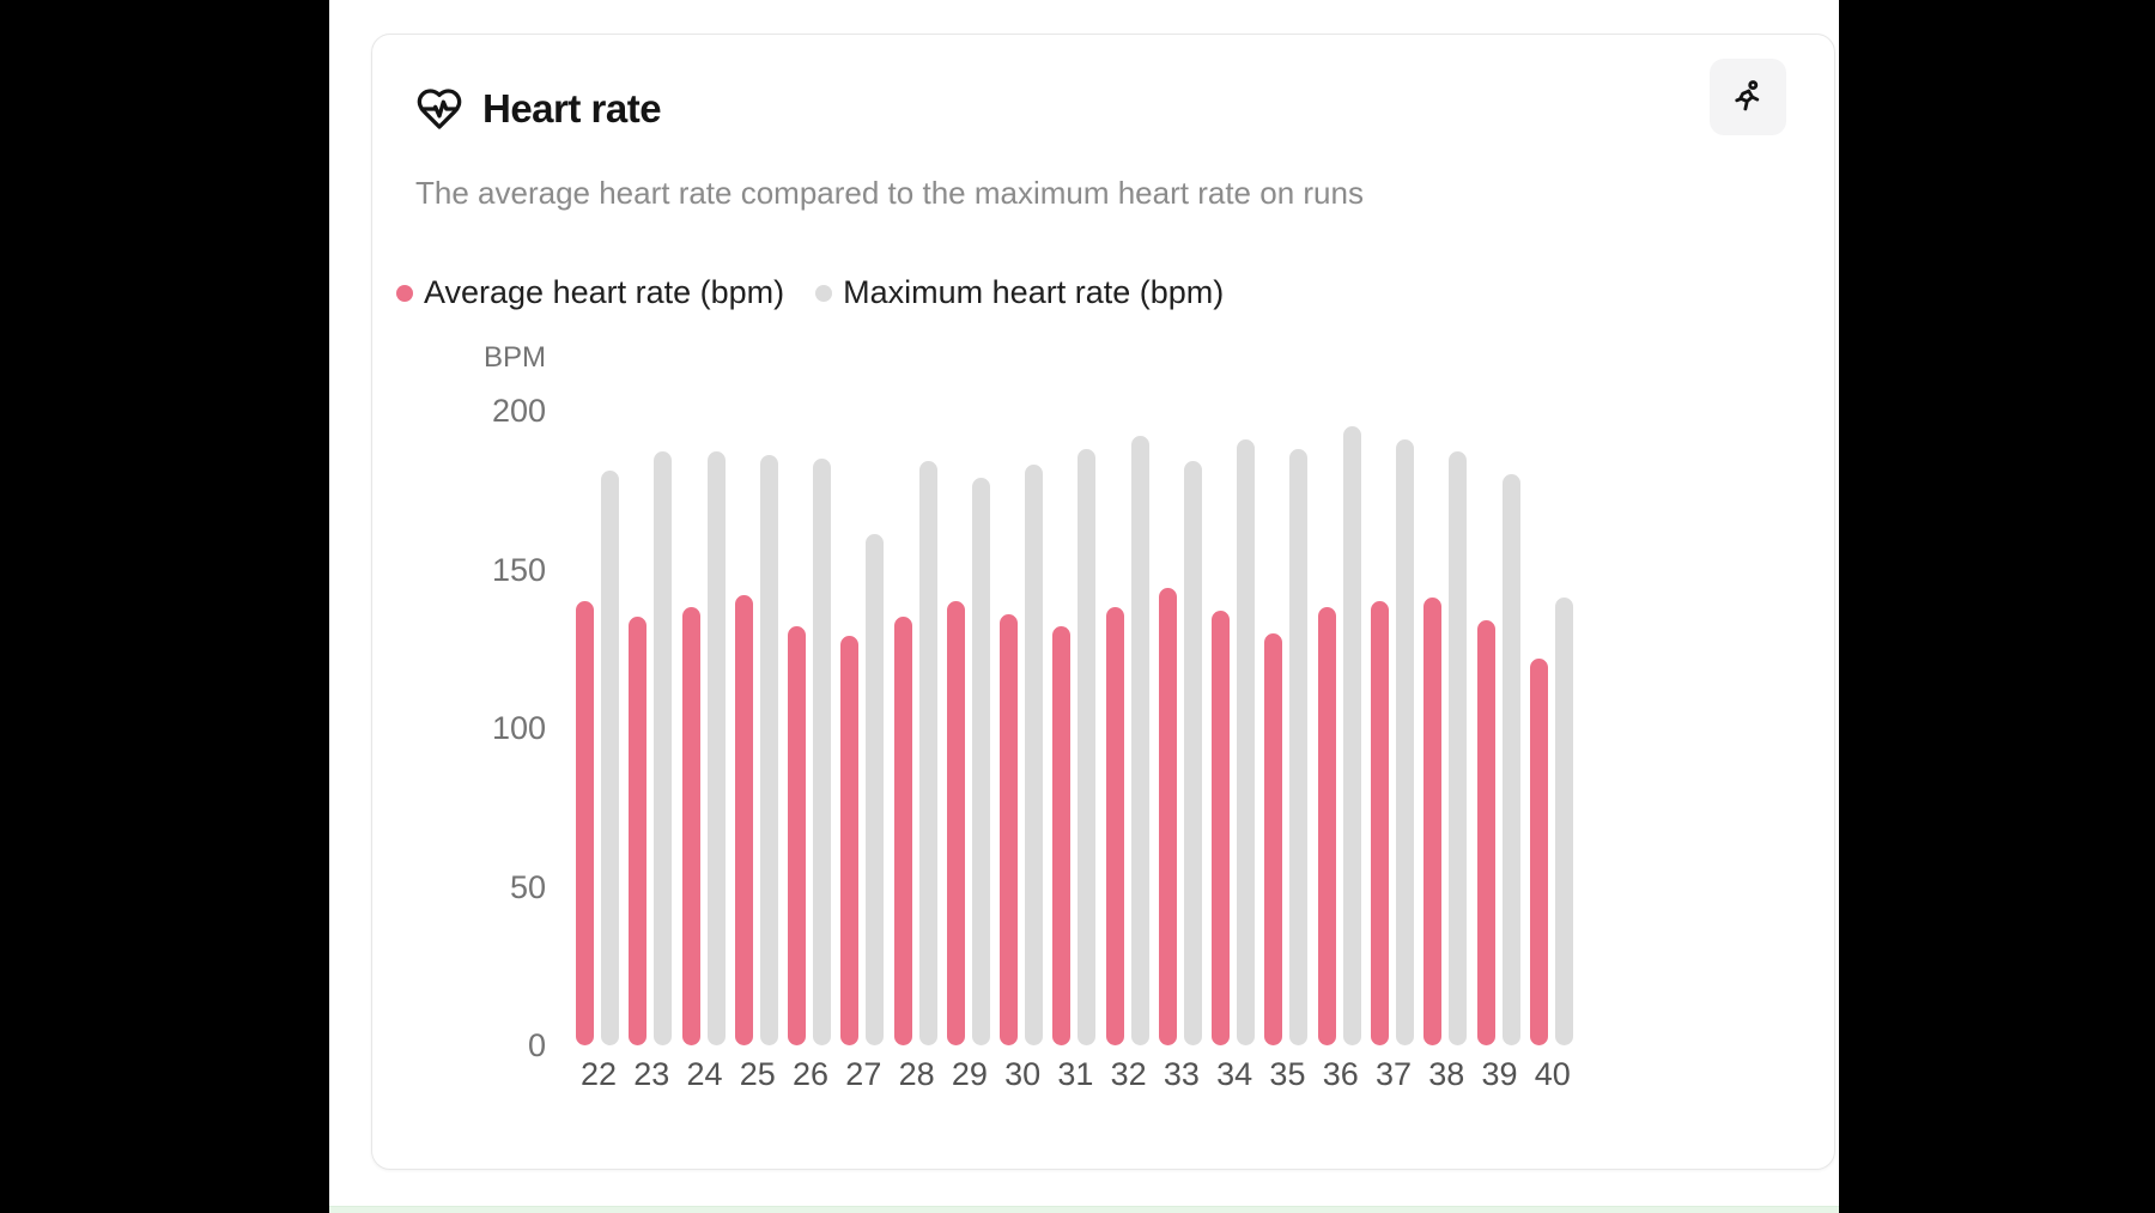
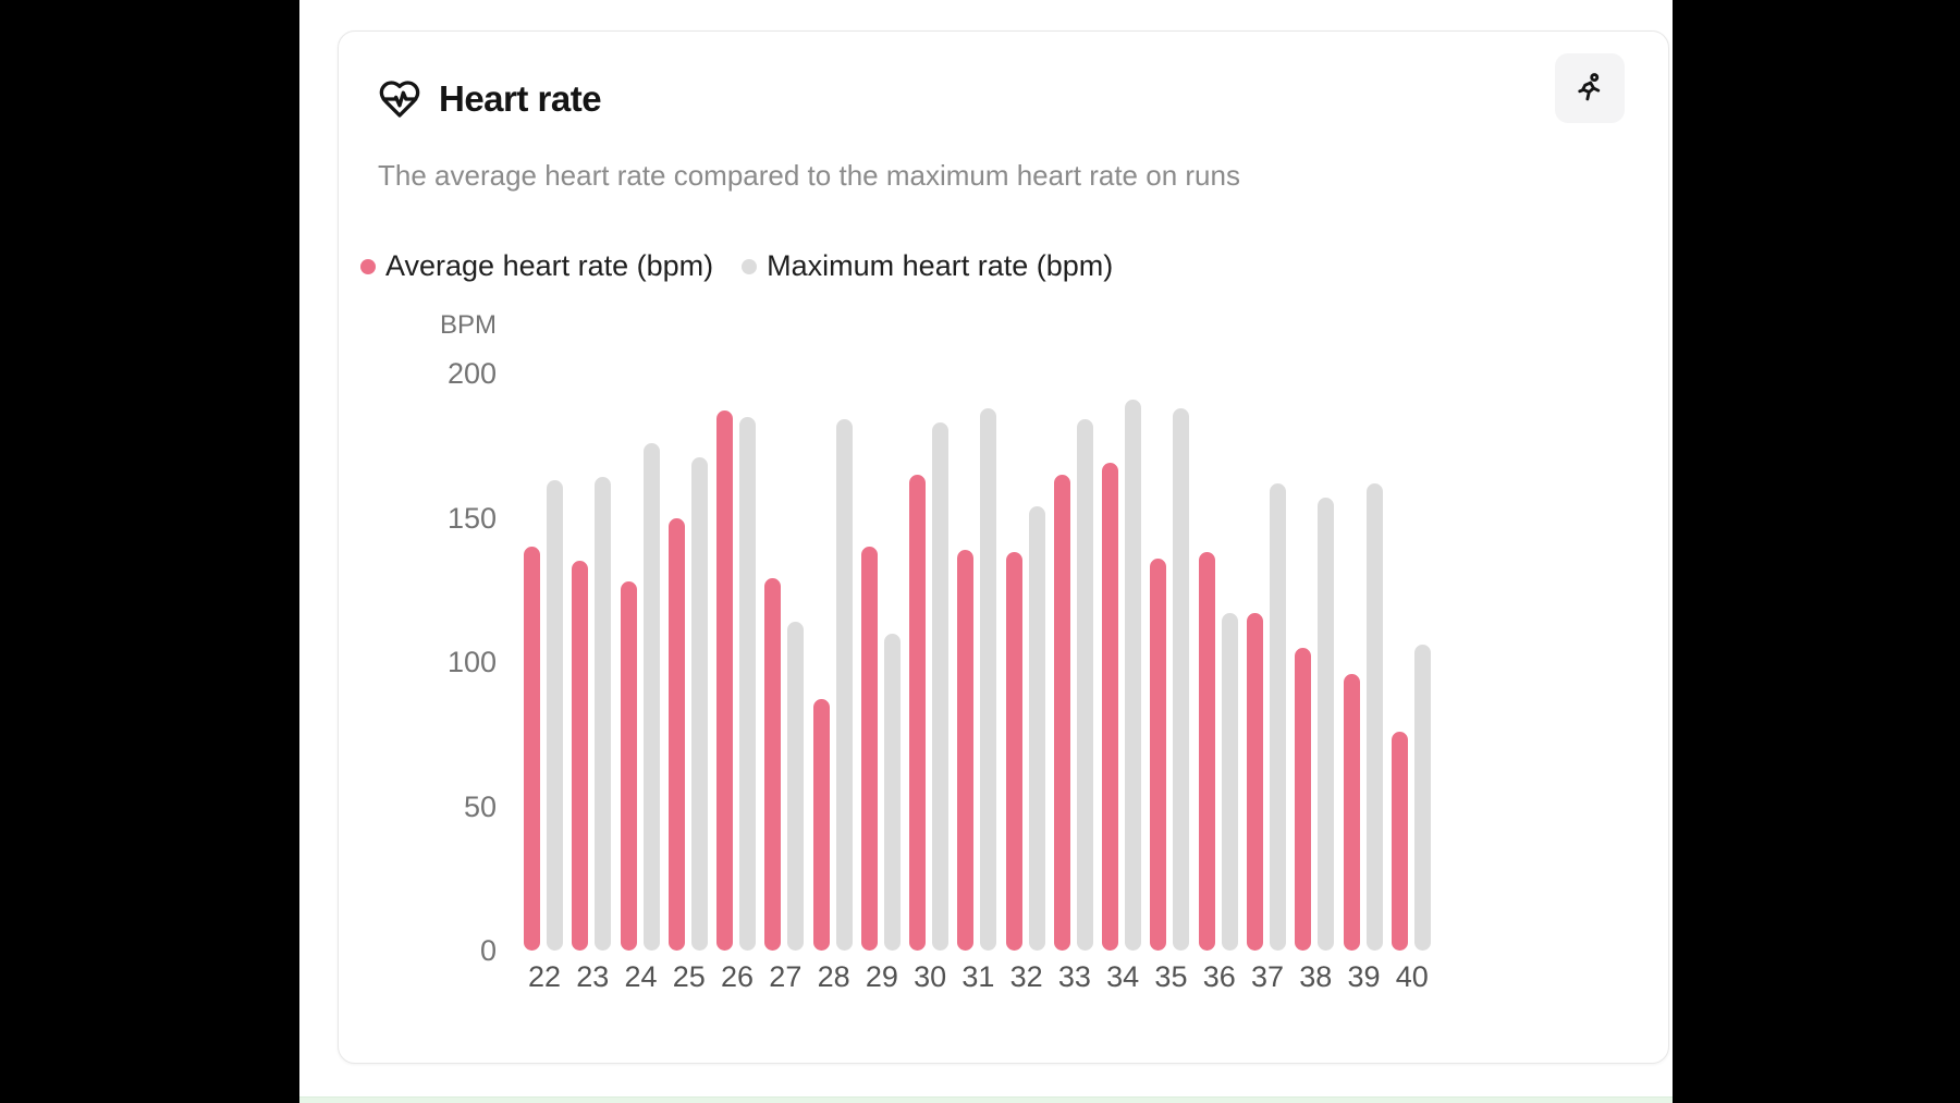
Maximum heart rate (bpm)/22: 181 -> 163
Maximum heart rate (bpm)/23: 187 -> 164
Average heart rate (bpm)/24: 138 -> 128
Maximum heart rate (bpm)/24: 187 -> 176
Average heart rate (bpm)/25: 142 -> 150
Maximum heart rate (bpm)/25: 186 -> 171
Average heart rate (bpm)/26: 132 -> 187
Maximum heart rate (bpm)/27: 161 -> 114
Average heart rate (bpm)/28: 135 -> 87
Maximum heart rate (bpm)/29: 179 -> 110
Average heart rate (bpm)/30: 136 -> 165
Average heart rate (bpm)/31: 132 -> 139
Maximum heart rate (bpm)/32: 192 -> 154
Average heart rate (bpm)/33: 144 -> 165
Average heart rate (bpm)/34: 137 -> 169
Average heart rate (bpm)/35: 130 -> 136
Maximum heart rate (bpm)/36: 195 -> 117
Average heart rate (bpm)/37: 140 -> 117
Maximum heart rate (bpm)/37: 191 -> 162
Average heart rate (bpm)/38: 141 -> 105
Maximum heart rate (bpm)/38: 187 -> 157
Average heart rate (bpm)/39: 134 -> 96
Maximum heart rate (bpm)/39: 180 -> 162
Average heart rate (bpm)/40: 122 -> 76
Maximum heart rate (bpm)/40: 141 -> 106
